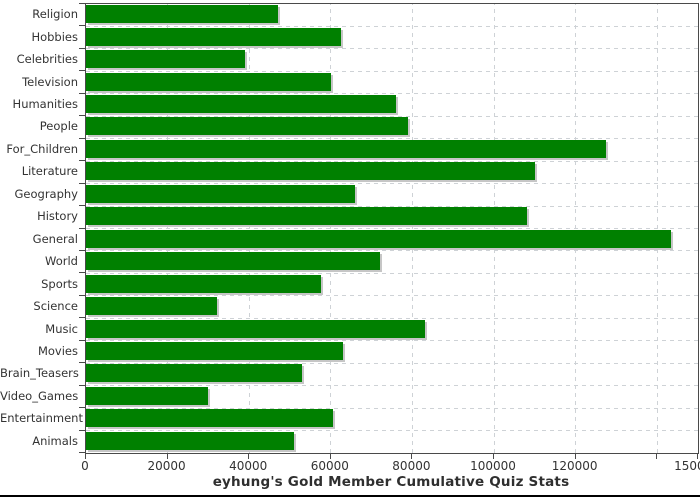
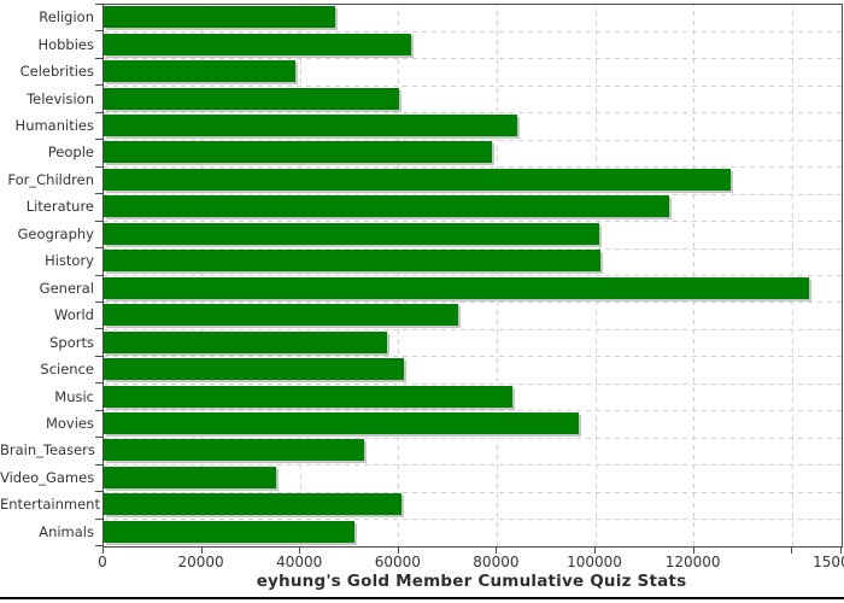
Humanities: 76000 -> 84000
Literature: 110000 -> 115000
Geography: 66000 -> 101000
History: 108000 -> 101000
Science: 32000 -> 61000
Movies: 63000 -> 96000
Video_Games: 30000 -> 35000
